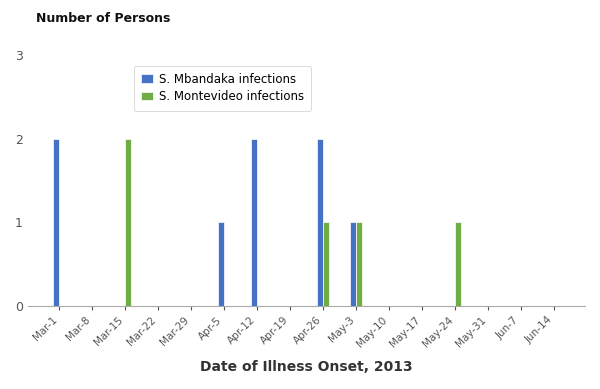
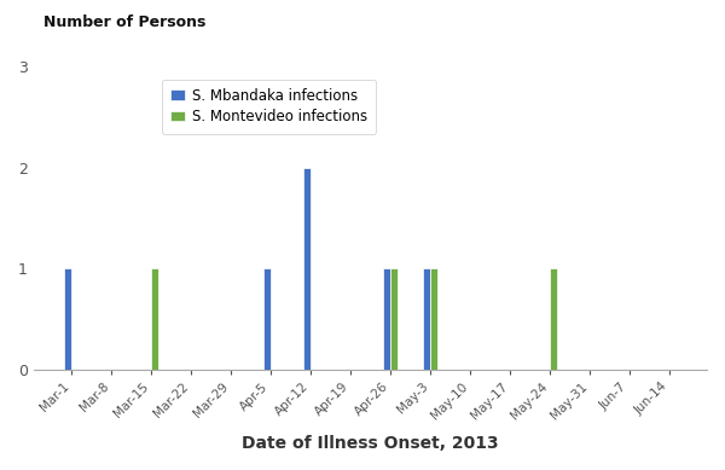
S. Mbandaka infections/Mar-1: 2 -> 1
S. Montevideo infections/Mar-15: 2 -> 1
S. Mbandaka infections/Apr-26: 2 -> 1
